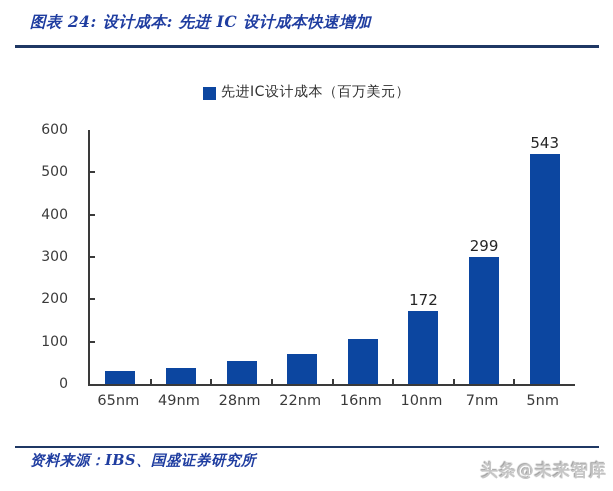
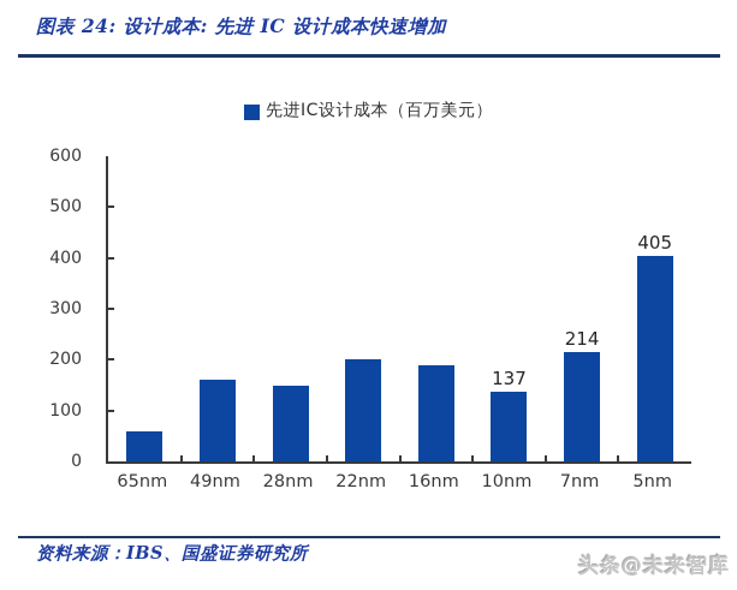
65nm: 30 -> 60
49nm: 40 -> 160
28nm: 60 -> 150
22nm: 70 -> 200
16nm: 110 -> 190
10nm: 172 -> 137
7nm: 299 -> 214
5nm: 543 -> 405
